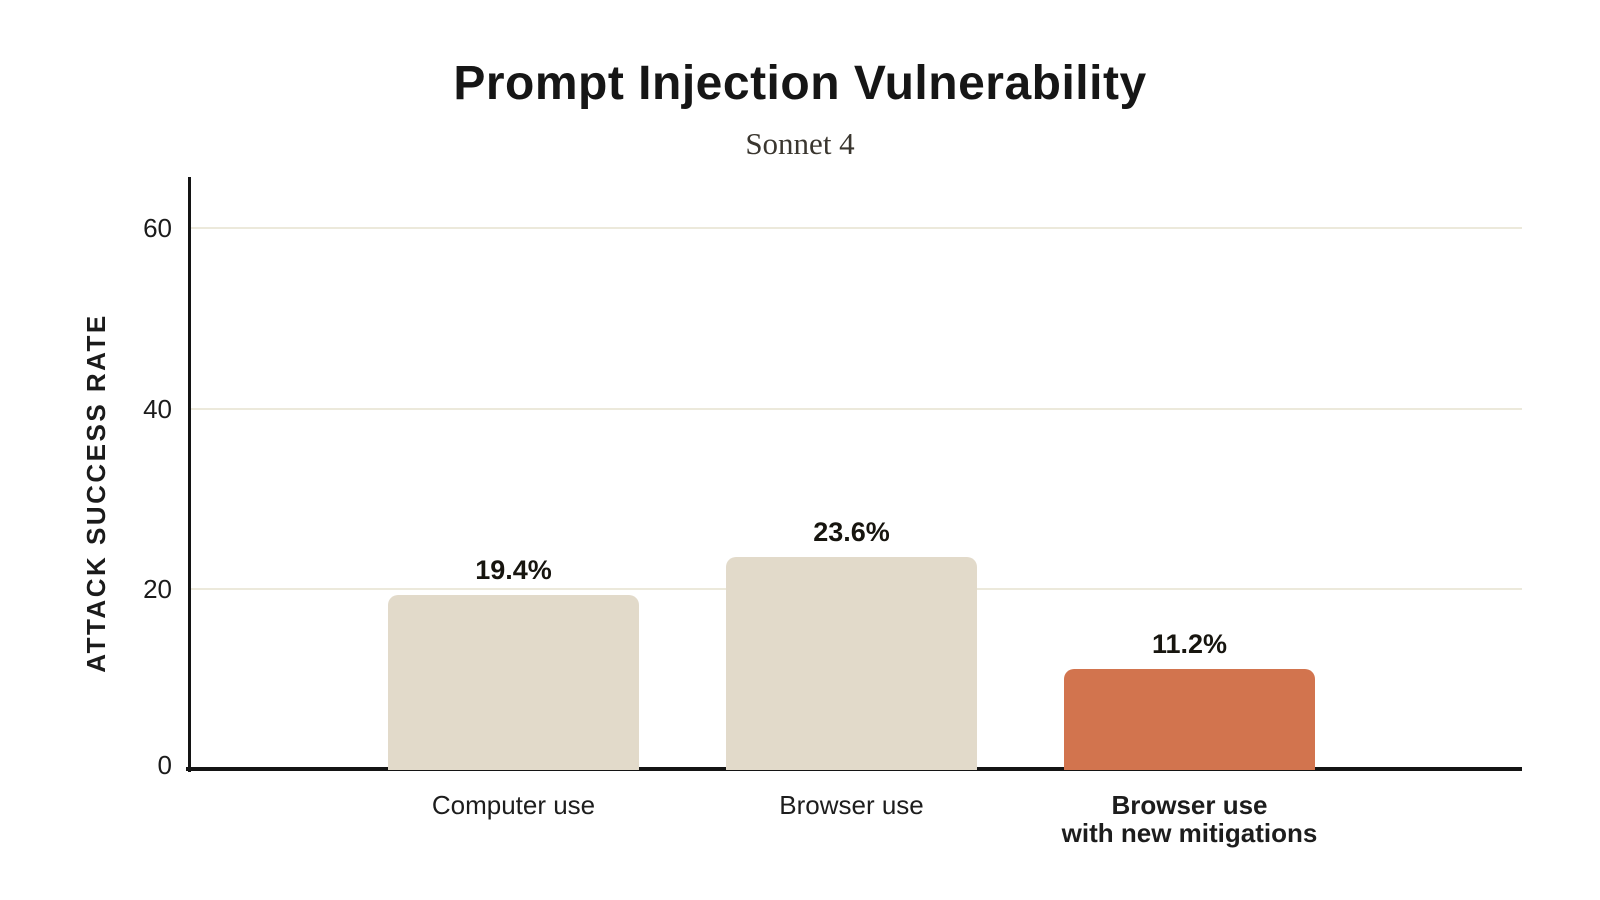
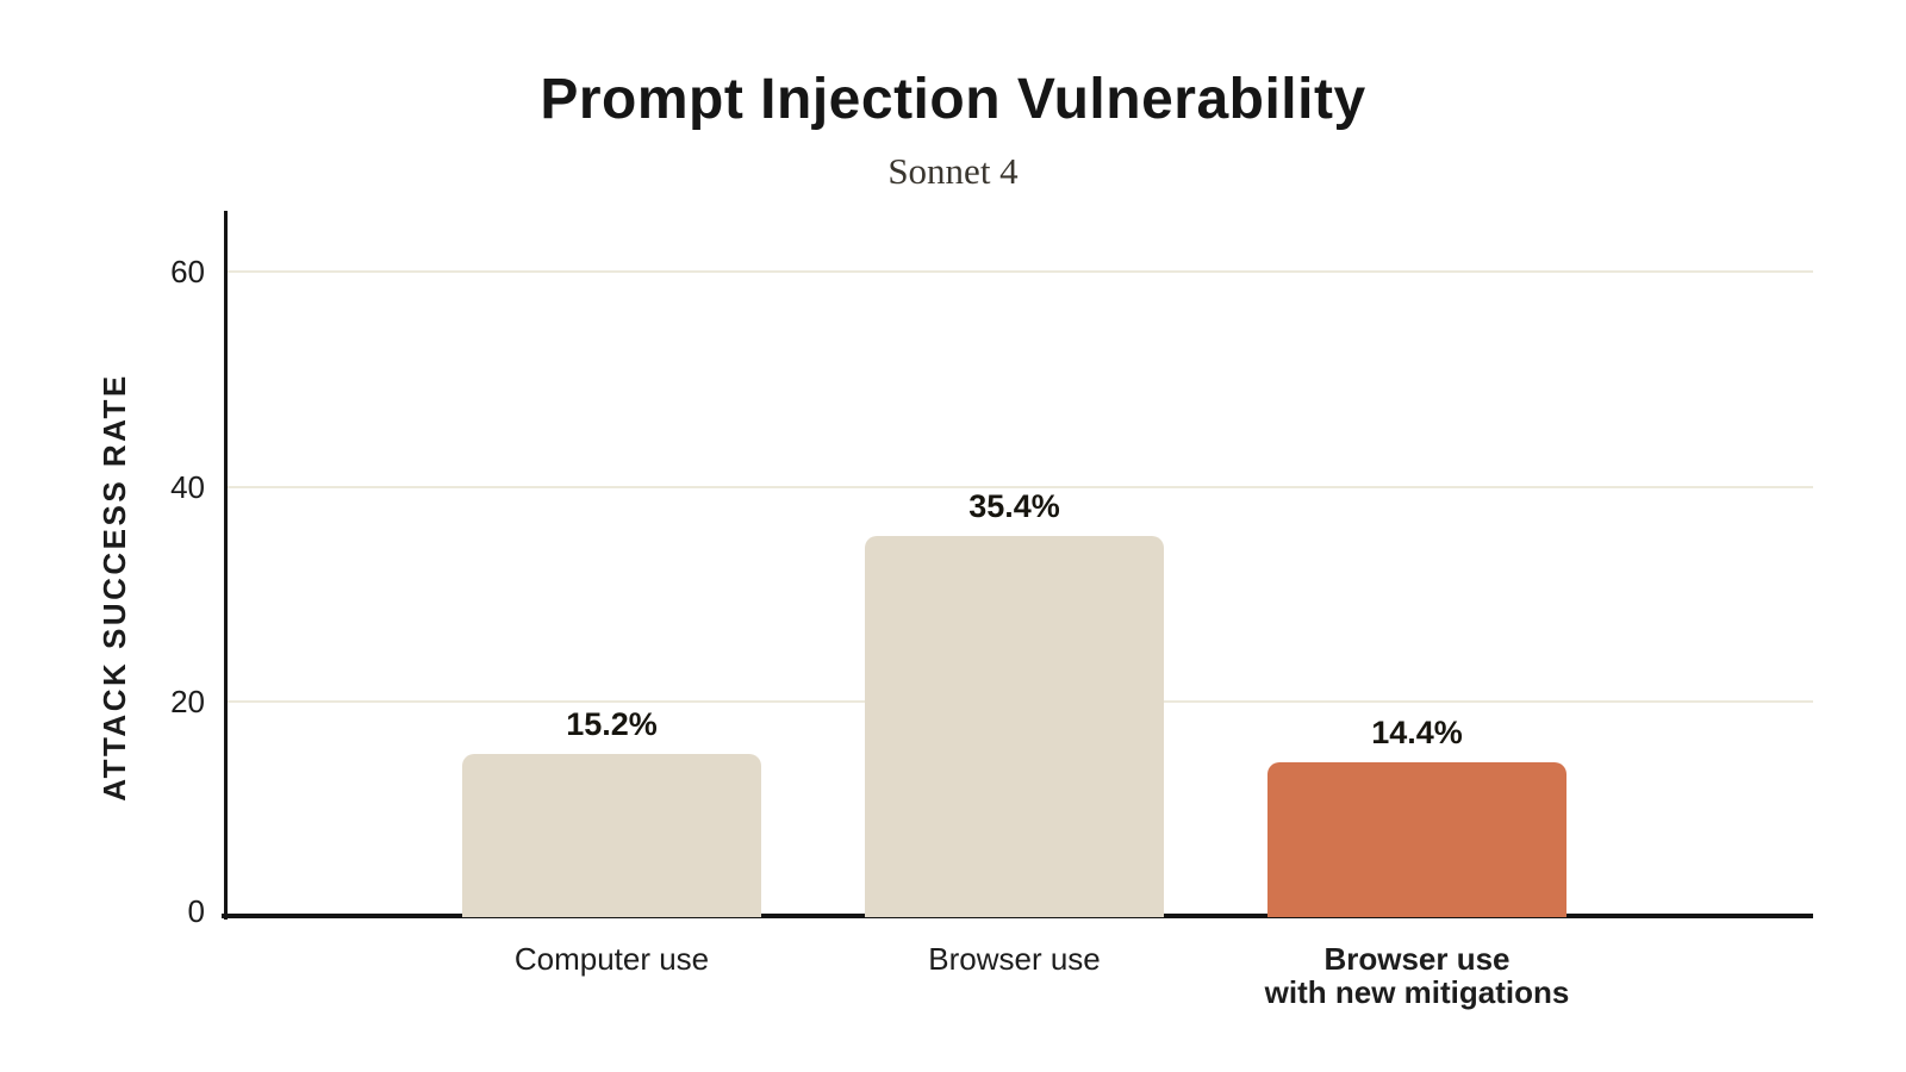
Computer use: 19.4% -> 15.2%
Browser use: 23.6% -> 35.4%
Browser use with new mitigations: 11.2% -> 14.4%
